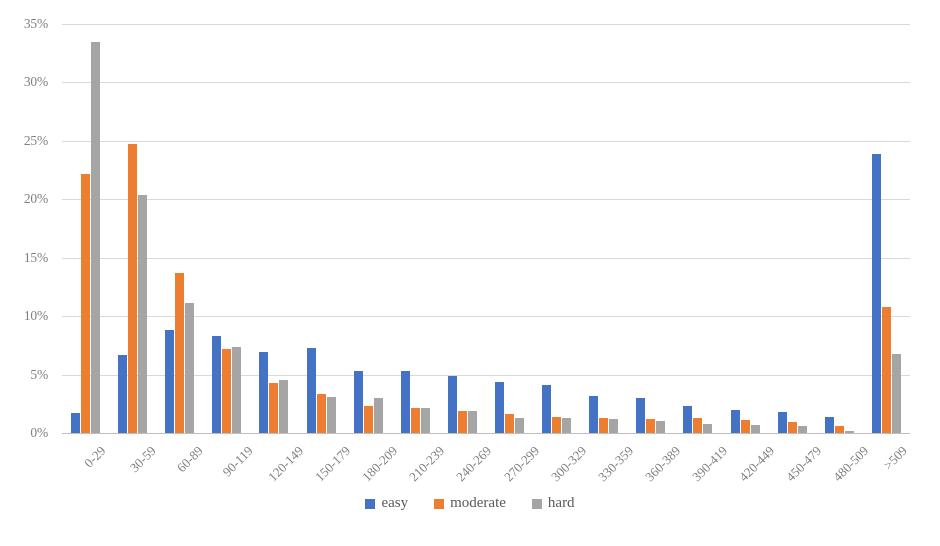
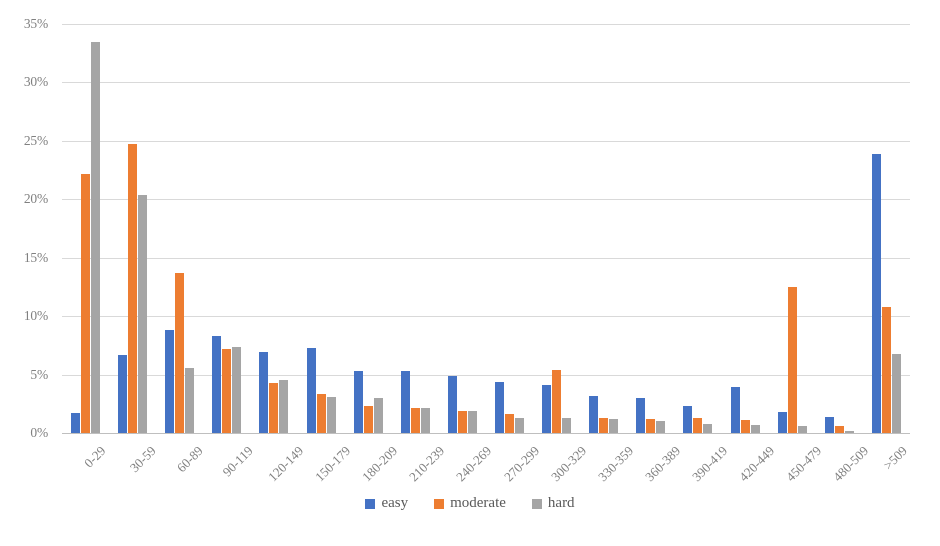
hard/60-89: 11.1% -> 5.6%
moderate/300-329: 1.4% -> 5.4%
easy/420-449: 2.0% -> 3.9%
moderate/450-479: 0.9% -> 12.5%
